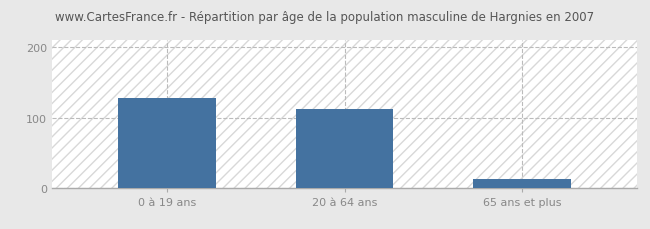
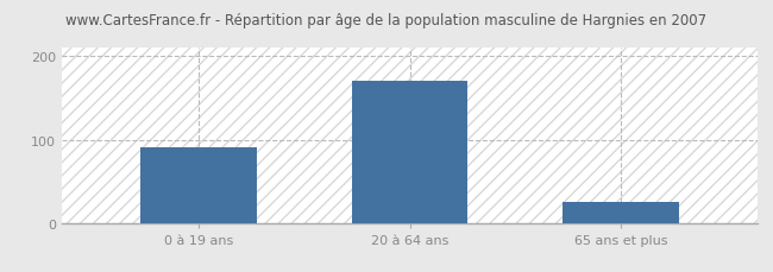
0 à 19 ans: 128 -> 91
20 à 64 ans: 112 -> 170
65 ans et plus: 12 -> 25
